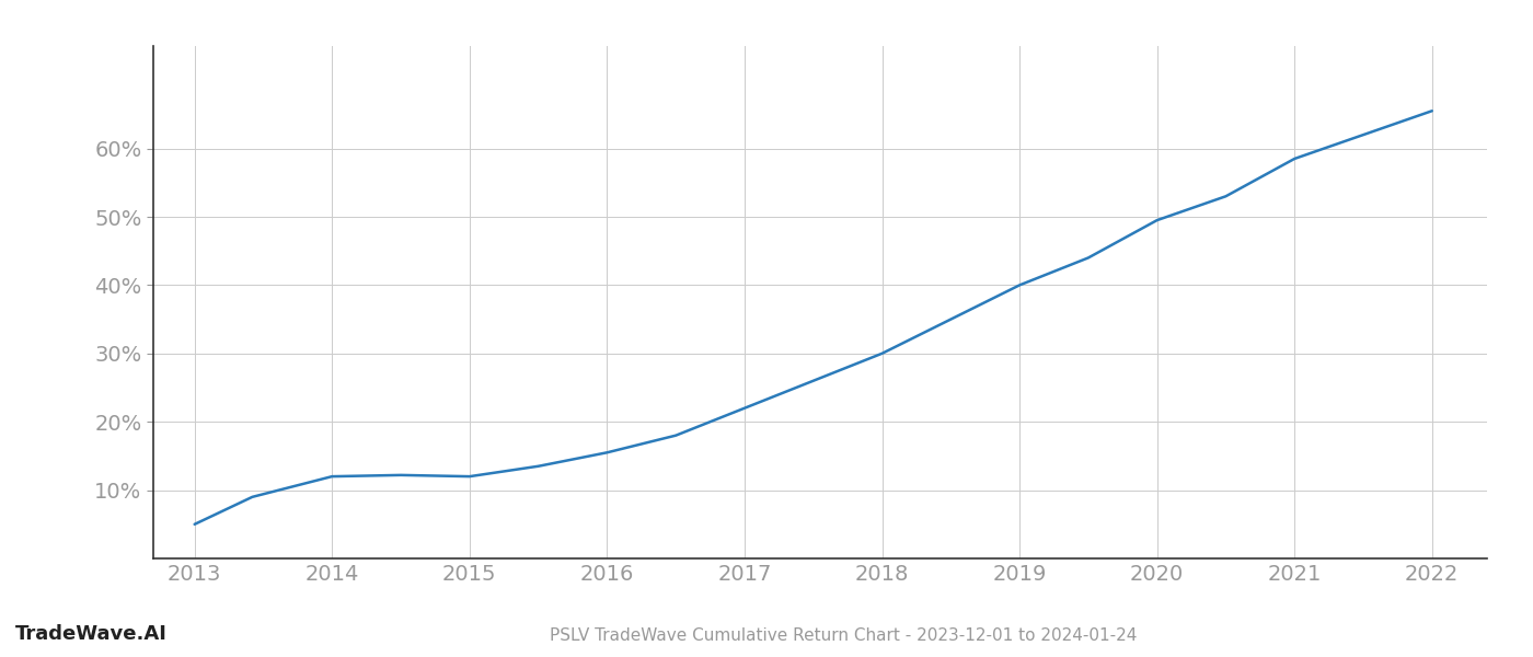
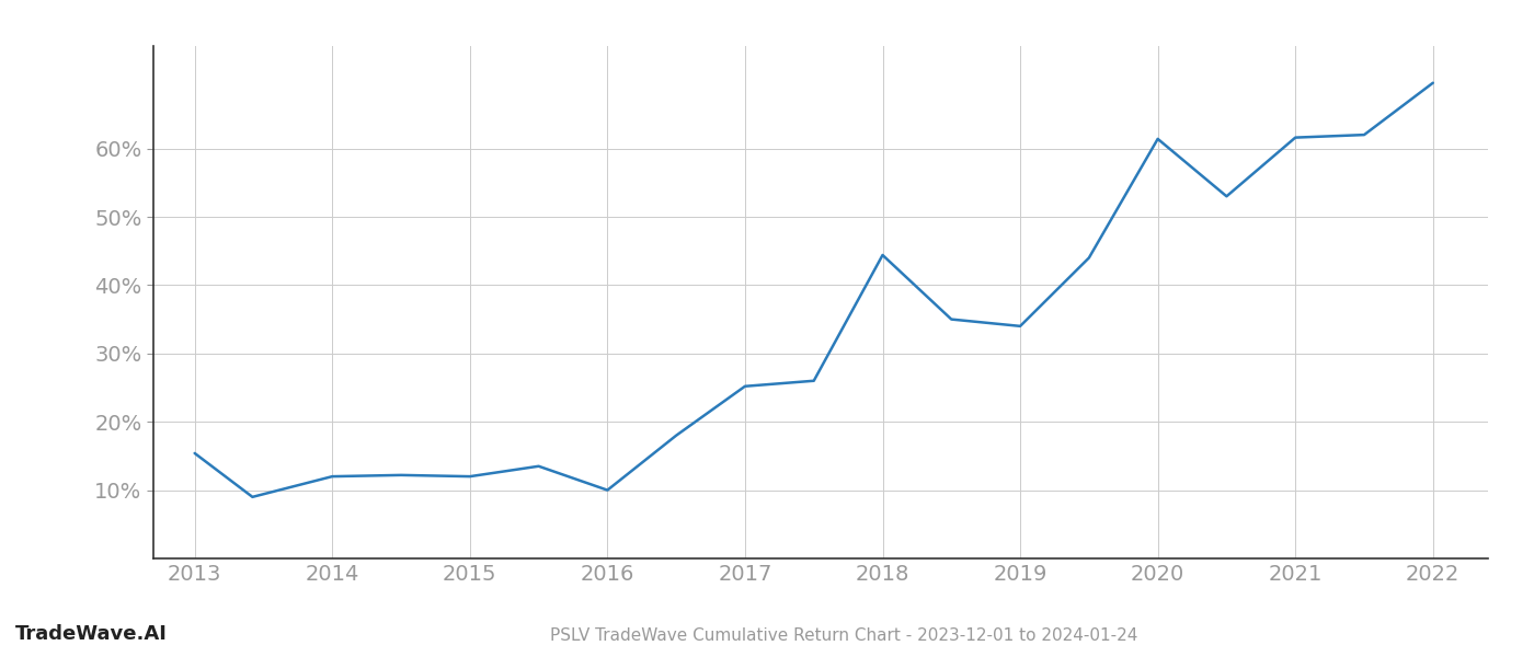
2013: 5.0% -> 15.4%
2016: 15.5% -> 10.0%
2017: 22.0% -> 25.2%
2018: 30.0% -> 44.4%
2019: 40.0% -> 34.0%
2020: 49.5% -> 61.4%
2021: 58.5% -> 61.6%
2022: 65.5% -> 69.6%
